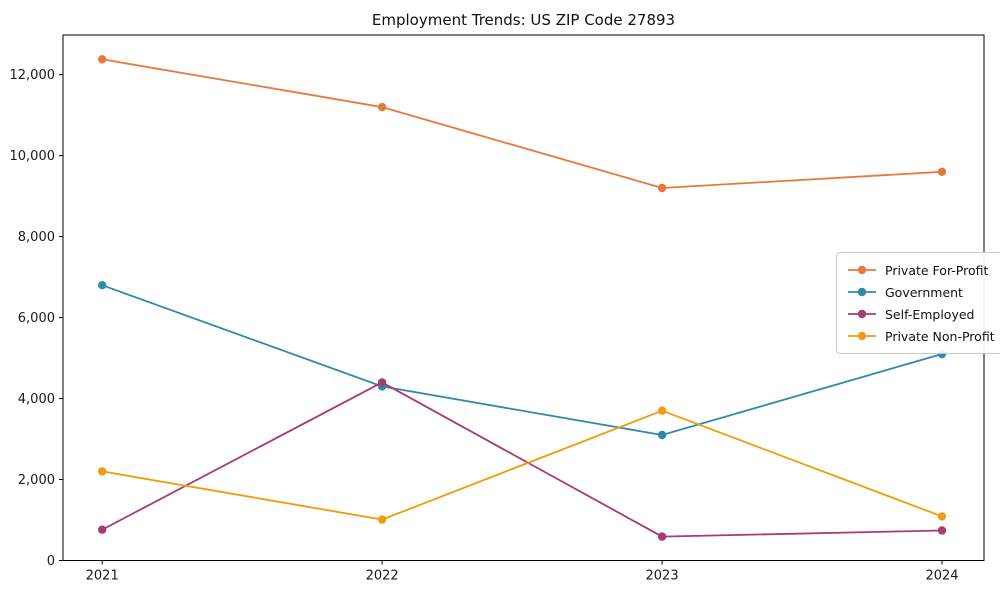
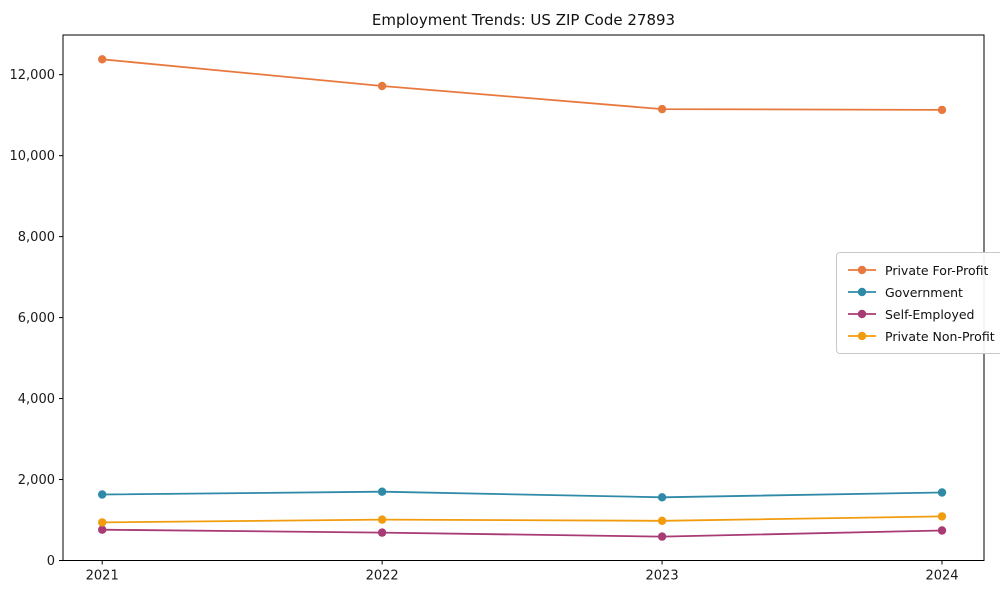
Government/2021: 6800 -> 1600
Private Non-Profit/2021: 2200 -> 900
Private For-Profit/2022: 11200 -> 11700
Government/2022: 4300 -> 1700
Self-Employed/2022: 4400 -> 700
Private For-Profit/2023: 9200 -> 11200
Government/2023: 3100 -> 1600
Private Non-Profit/2023: 3700 -> 1000
Private For-Profit/2024: 9600 -> 11100
Government/2024: 5100 -> 1700
